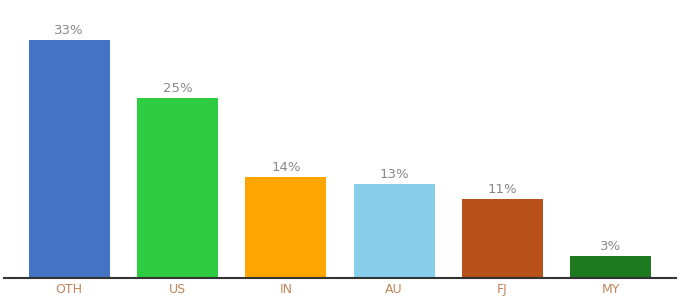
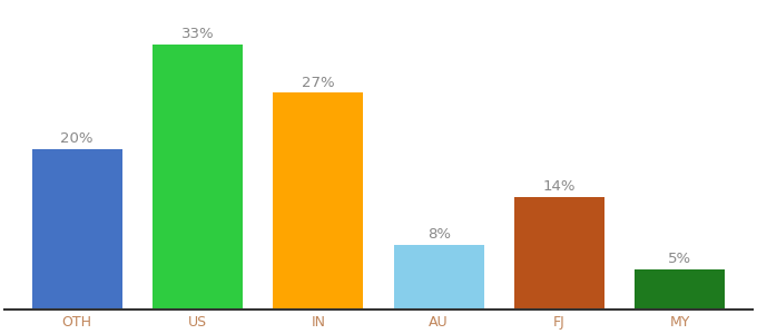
OTH: 33% -> 20%
US: 25% -> 33%
IN: 14% -> 27%
AU: 13% -> 8%
FJ: 11% -> 14%
MY: 3% -> 5%
